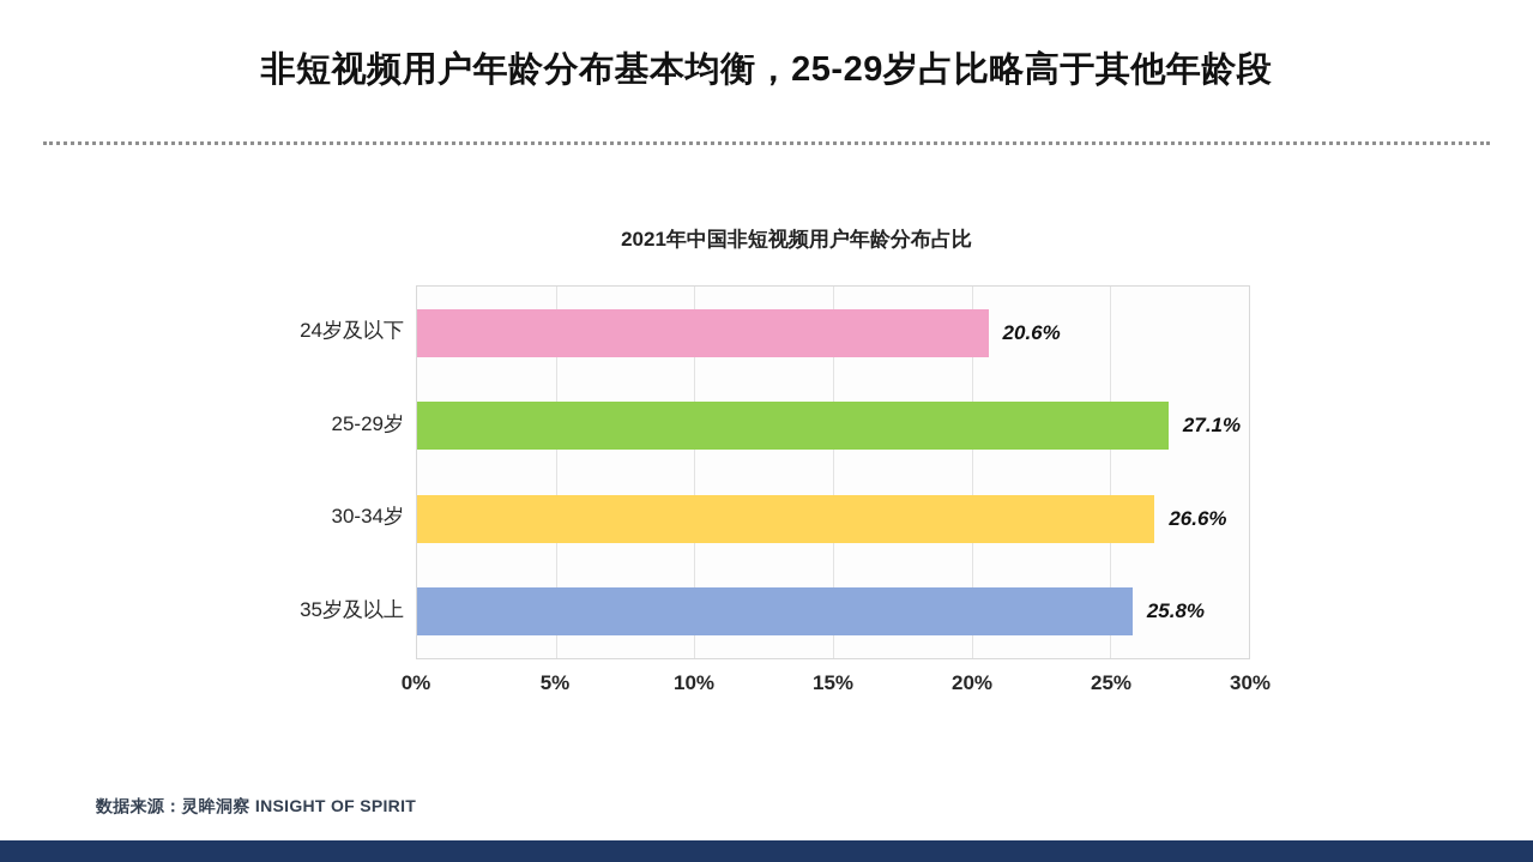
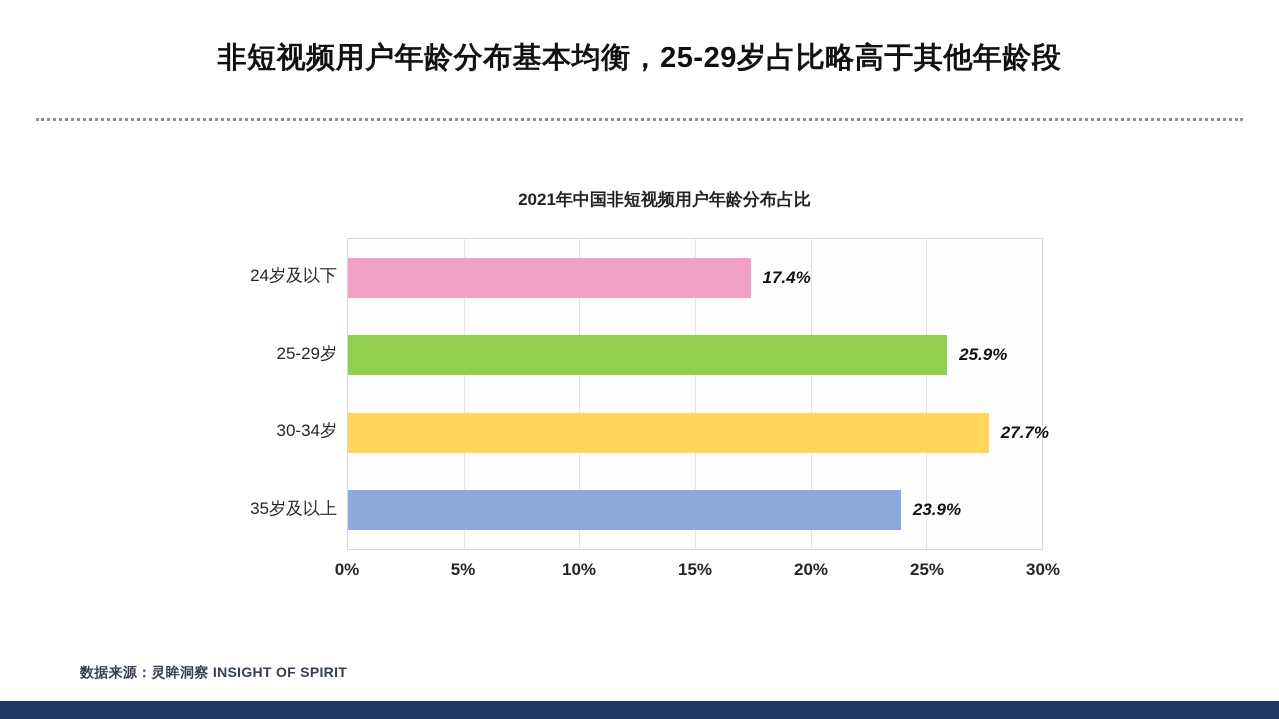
24岁及以下: 20.6% -> 17.4%
25-29岁: 27.1% -> 25.9%
30-34岁: 26.6% -> 27.7%
35岁及以上: 25.8% -> 23.9%
